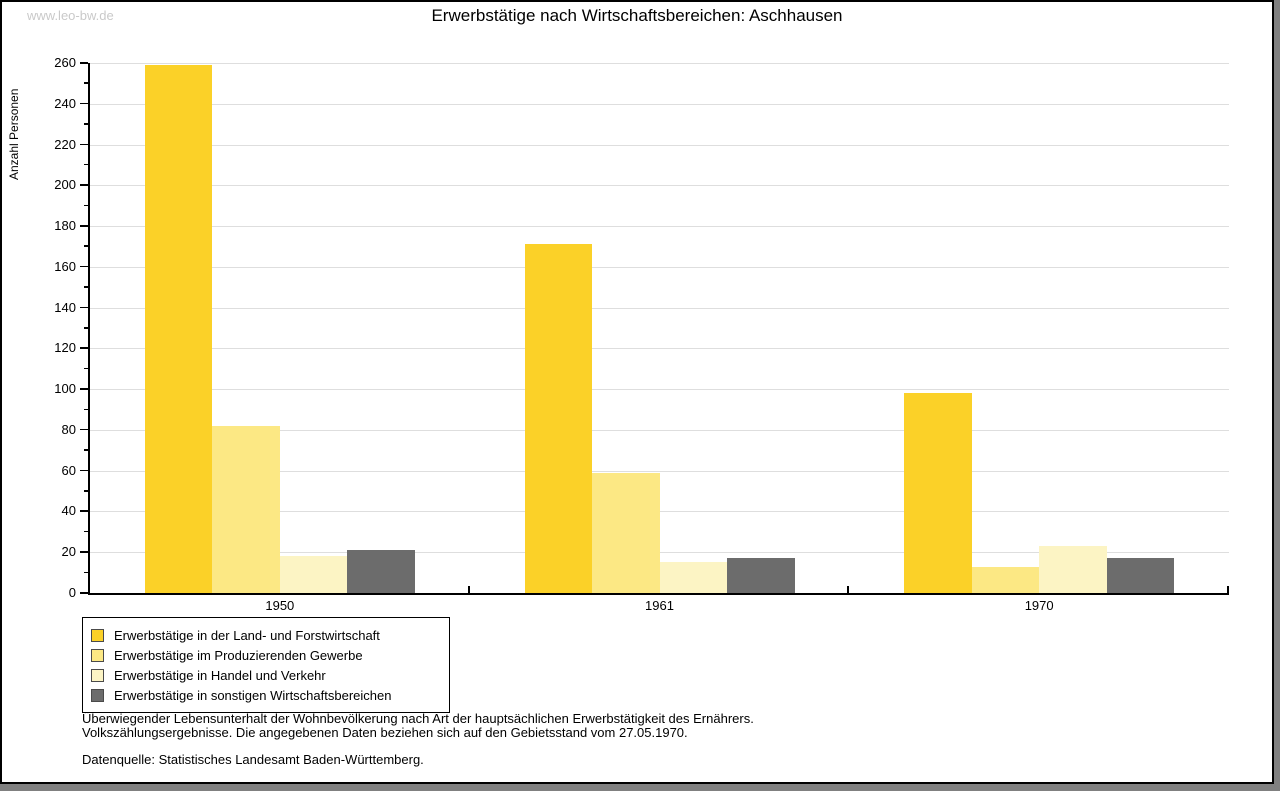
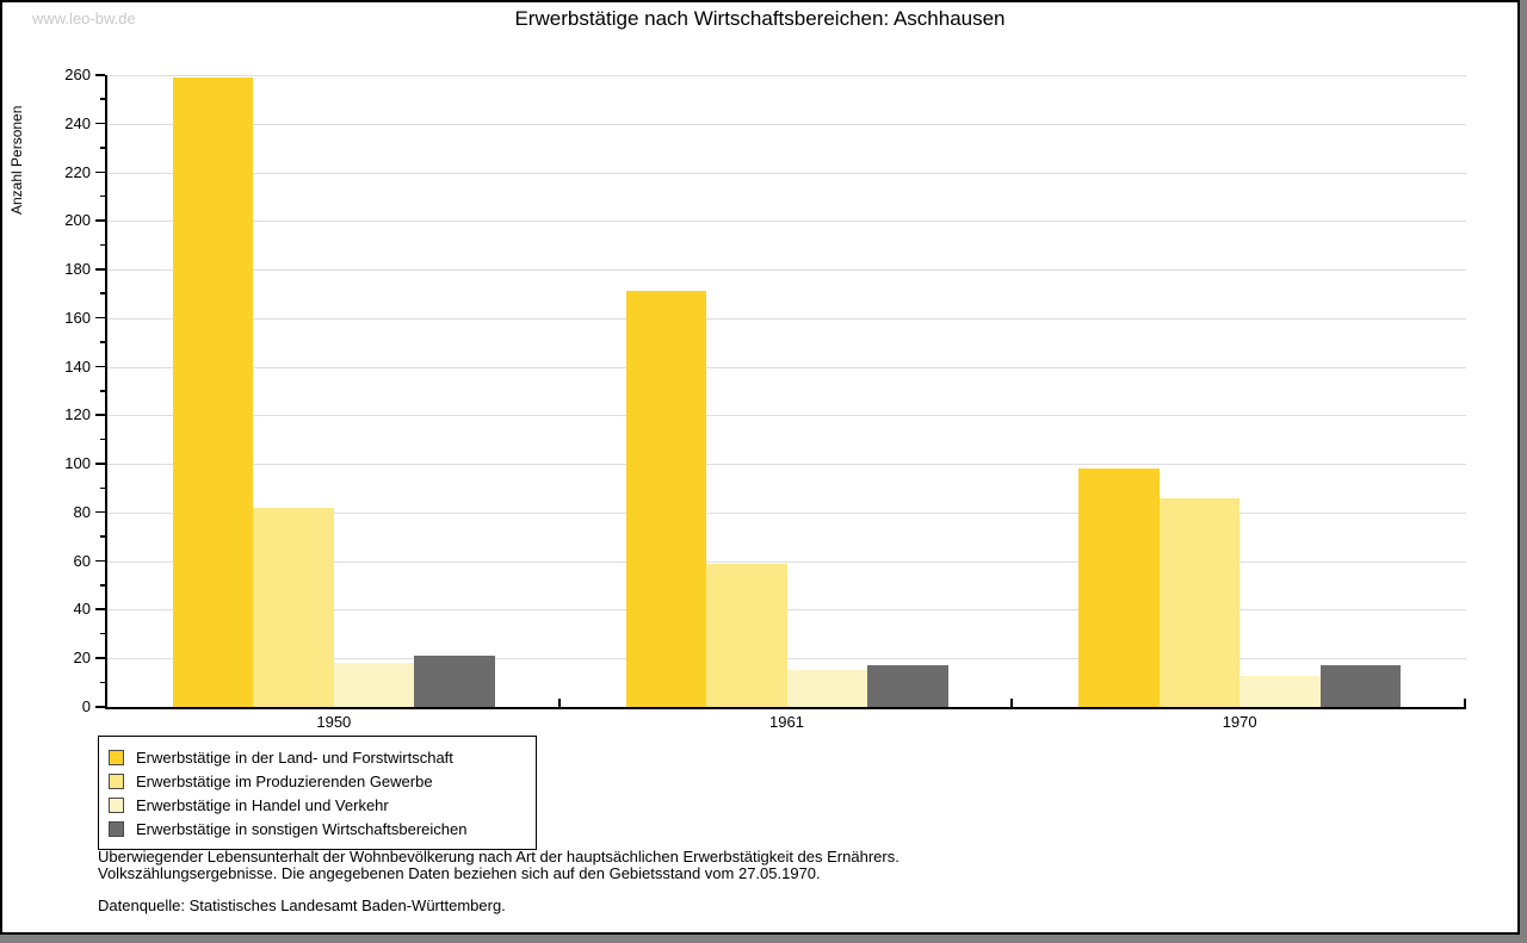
Erwerbstätige im Produzierenden Gewerbe/1970: 13 -> 86
Erwerbstätige in Handel und Verkehr/1970: 23 -> 13
